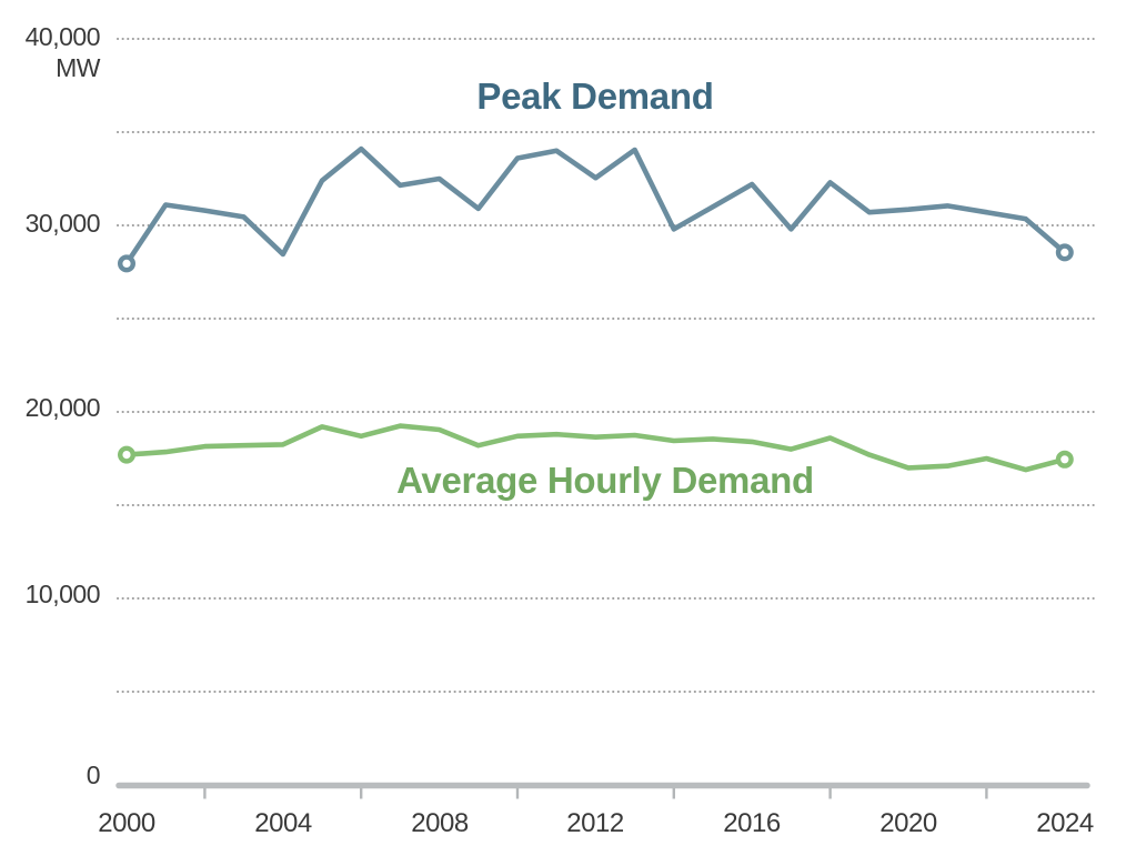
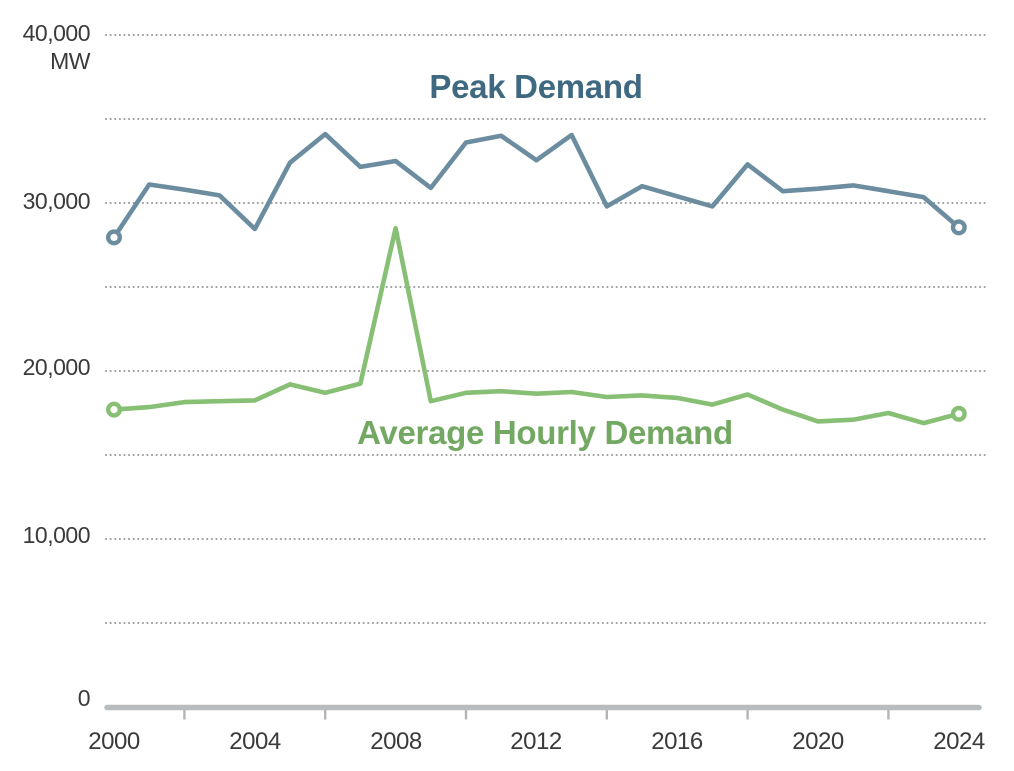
Average Hourly Demand/2008: 19000 -> 28500
Peak Demand/2016: 32200 -> 30400
